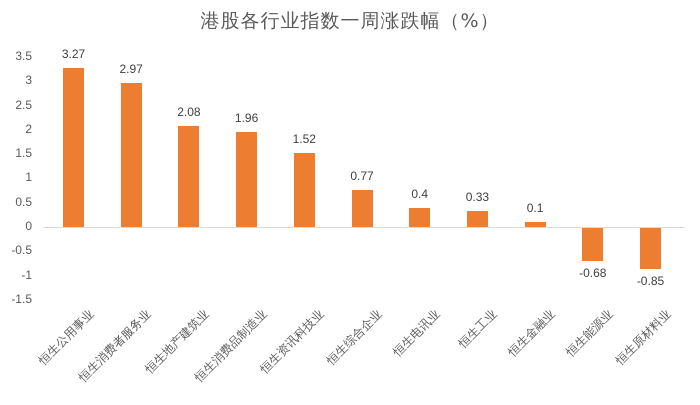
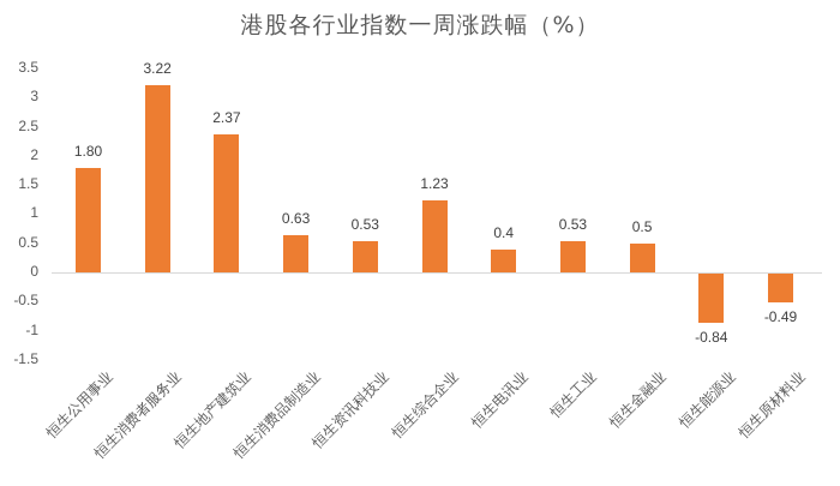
恒生公用事业: 3.27 -> 1.80
恒生消费者服务业: 2.97 -> 3.22
恒生地产建筑业: 2.08 -> 2.37
恒生消费品制造业: 1.96 -> 0.63
恒生资讯科技业: 1.52 -> 0.53
恒生综合企业: 0.77 -> 1.23
恒生工业: 0.33 -> 0.53
恒生金融业: 0.1 -> 0.5
恒生能源业: -0.68 -> -0.84
恒生原材料业: -0.85 -> -0.49
